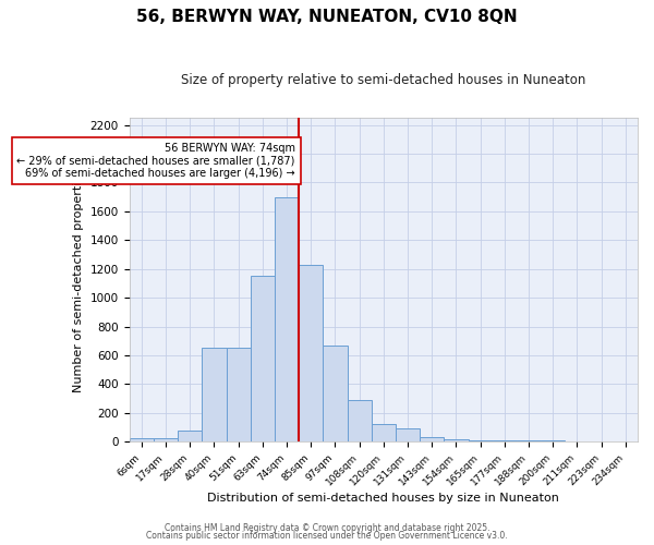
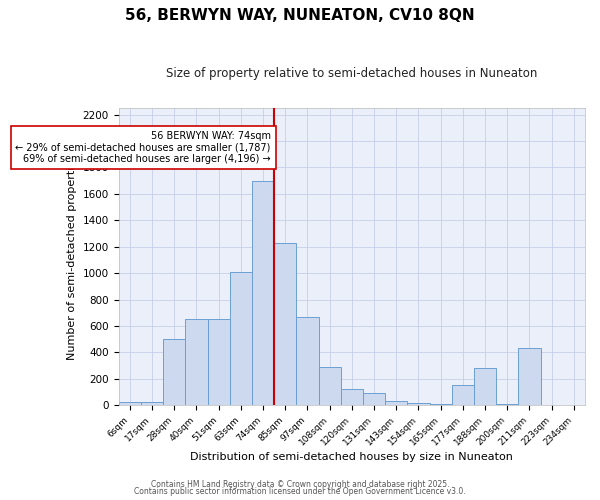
28sqm: 80 -> 500
63sqm: 1150 -> 1010
177sqm: 10 -> 150
188sqm: 0 -> 280
211sqm: 0 -> 430
